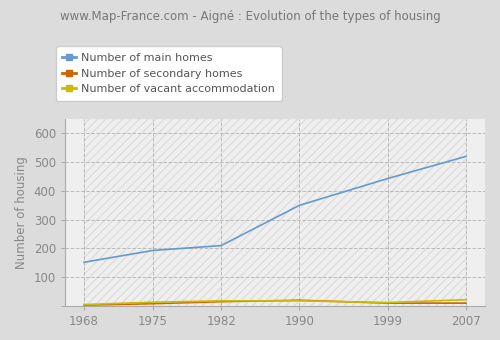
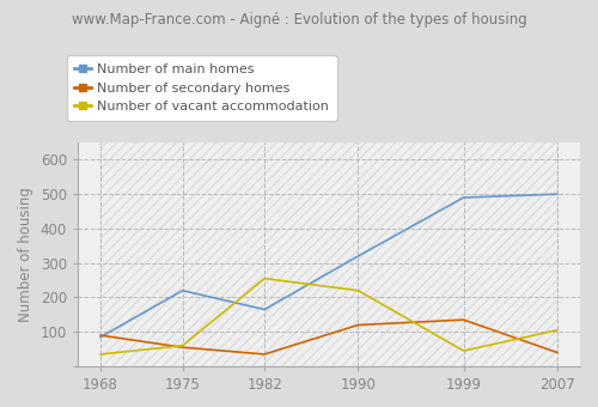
Number of main homes/1968: 152 -> 85
Number of secondary homes/1968: 3 -> 90
Number of vacant accommodation/1968: 5 -> 35
Number of main homes/1975: 193 -> 220
Number of secondary homes/1975: 8 -> 55
Number of vacant accommodation/1975: 13 -> 60
Number of main homes/1982: 210 -> 165
Number of secondary homes/1982: 15 -> 35
Number of vacant accommodation/1982: 18 -> 255
Number of main homes/1990: 350 -> 320
Number of secondary homes/1990: 20 -> 120
Number of vacant accommodation/1990: 18 -> 220
Number of main homes/1999: 443 -> 490
Number of secondary homes/1999: 10 -> 135
Number of vacant accommodation/1999: 12 -> 45
Number of main homes/2007: 520 -> 500
Number of secondary homes/2007: 10 -> 40
Number of vacant accommodation/2007: 22 -> 105
